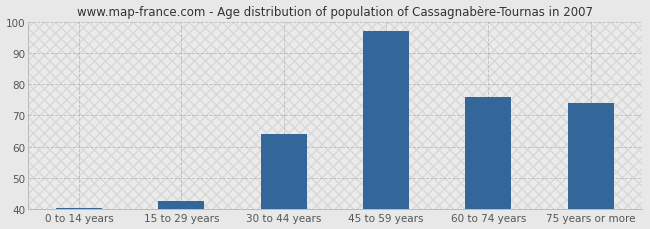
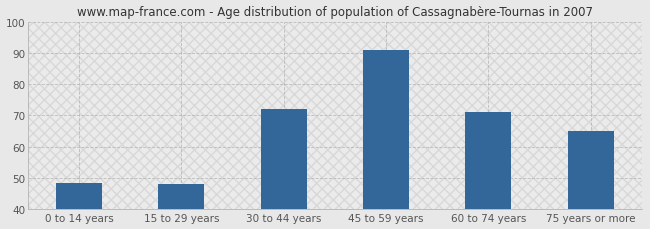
0 to 14 years: 40.5 -> 48.5
15 to 29 years: 42.5 -> 48.0
30 to 44 years: 64.0 -> 72.0
45 to 59 years: 97.0 -> 91.0
60 to 74 years: 76.0 -> 71.0
75 years or more: 74.0 -> 65.0
